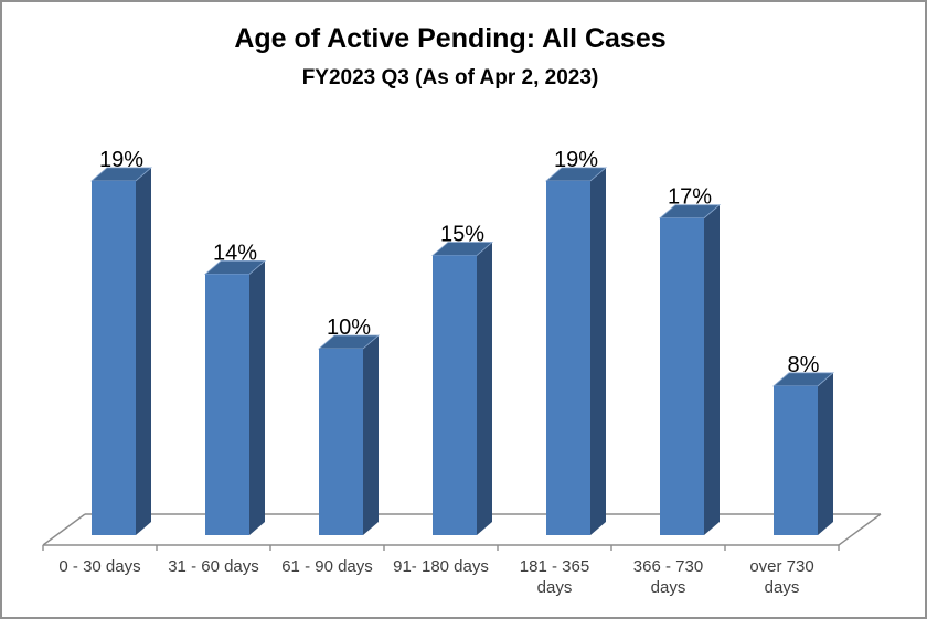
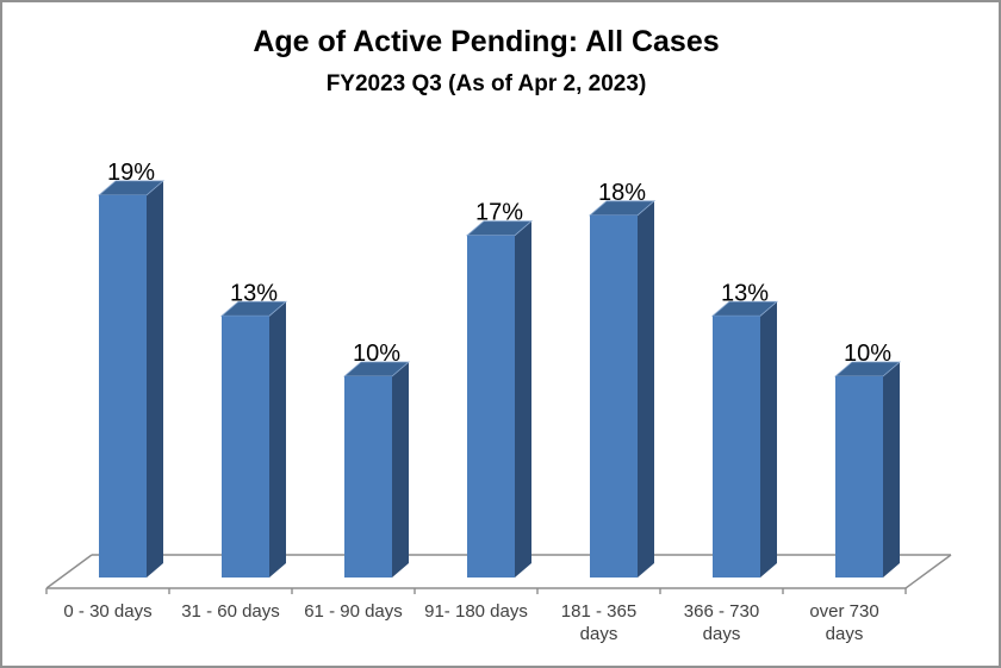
31 - 60 days: 14% -> 13%
91- 180 days: 15% -> 17%
181 - 365 days: 19% -> 18%
366 - 730 days: 17% -> 13%
over 730 days: 8% -> 10%
